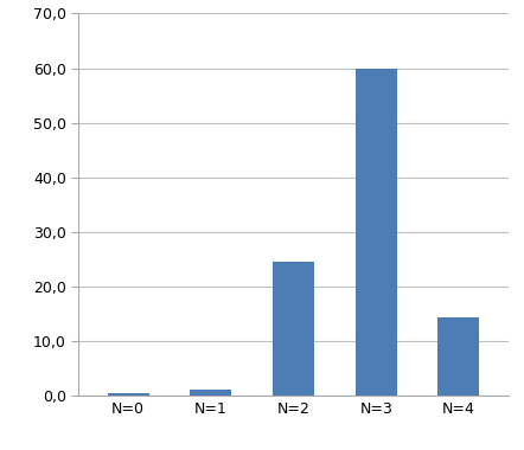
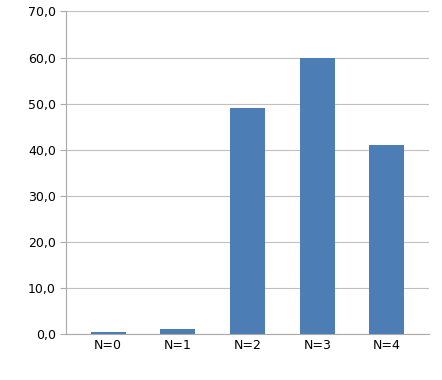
N=2: 24,5 -> 49,0
N=4: 14,4 -> 41,0
